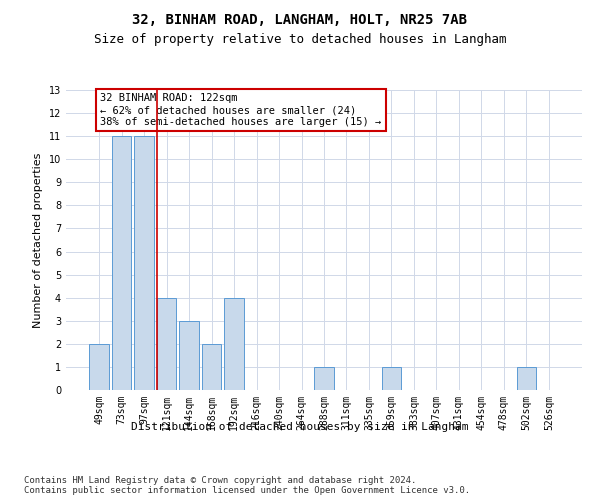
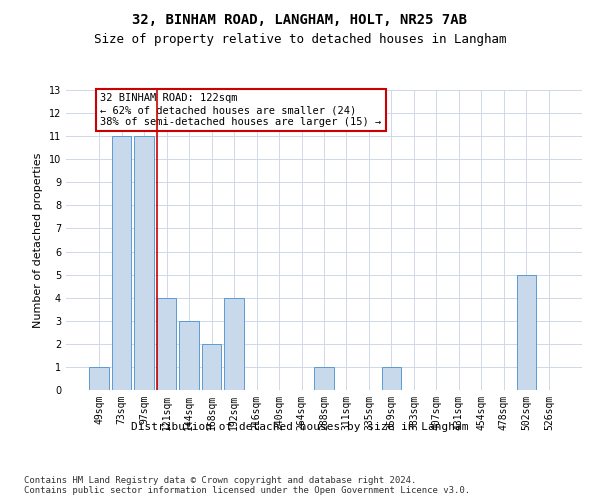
49sqm: 2 -> 1
502sqm: 1 -> 5
